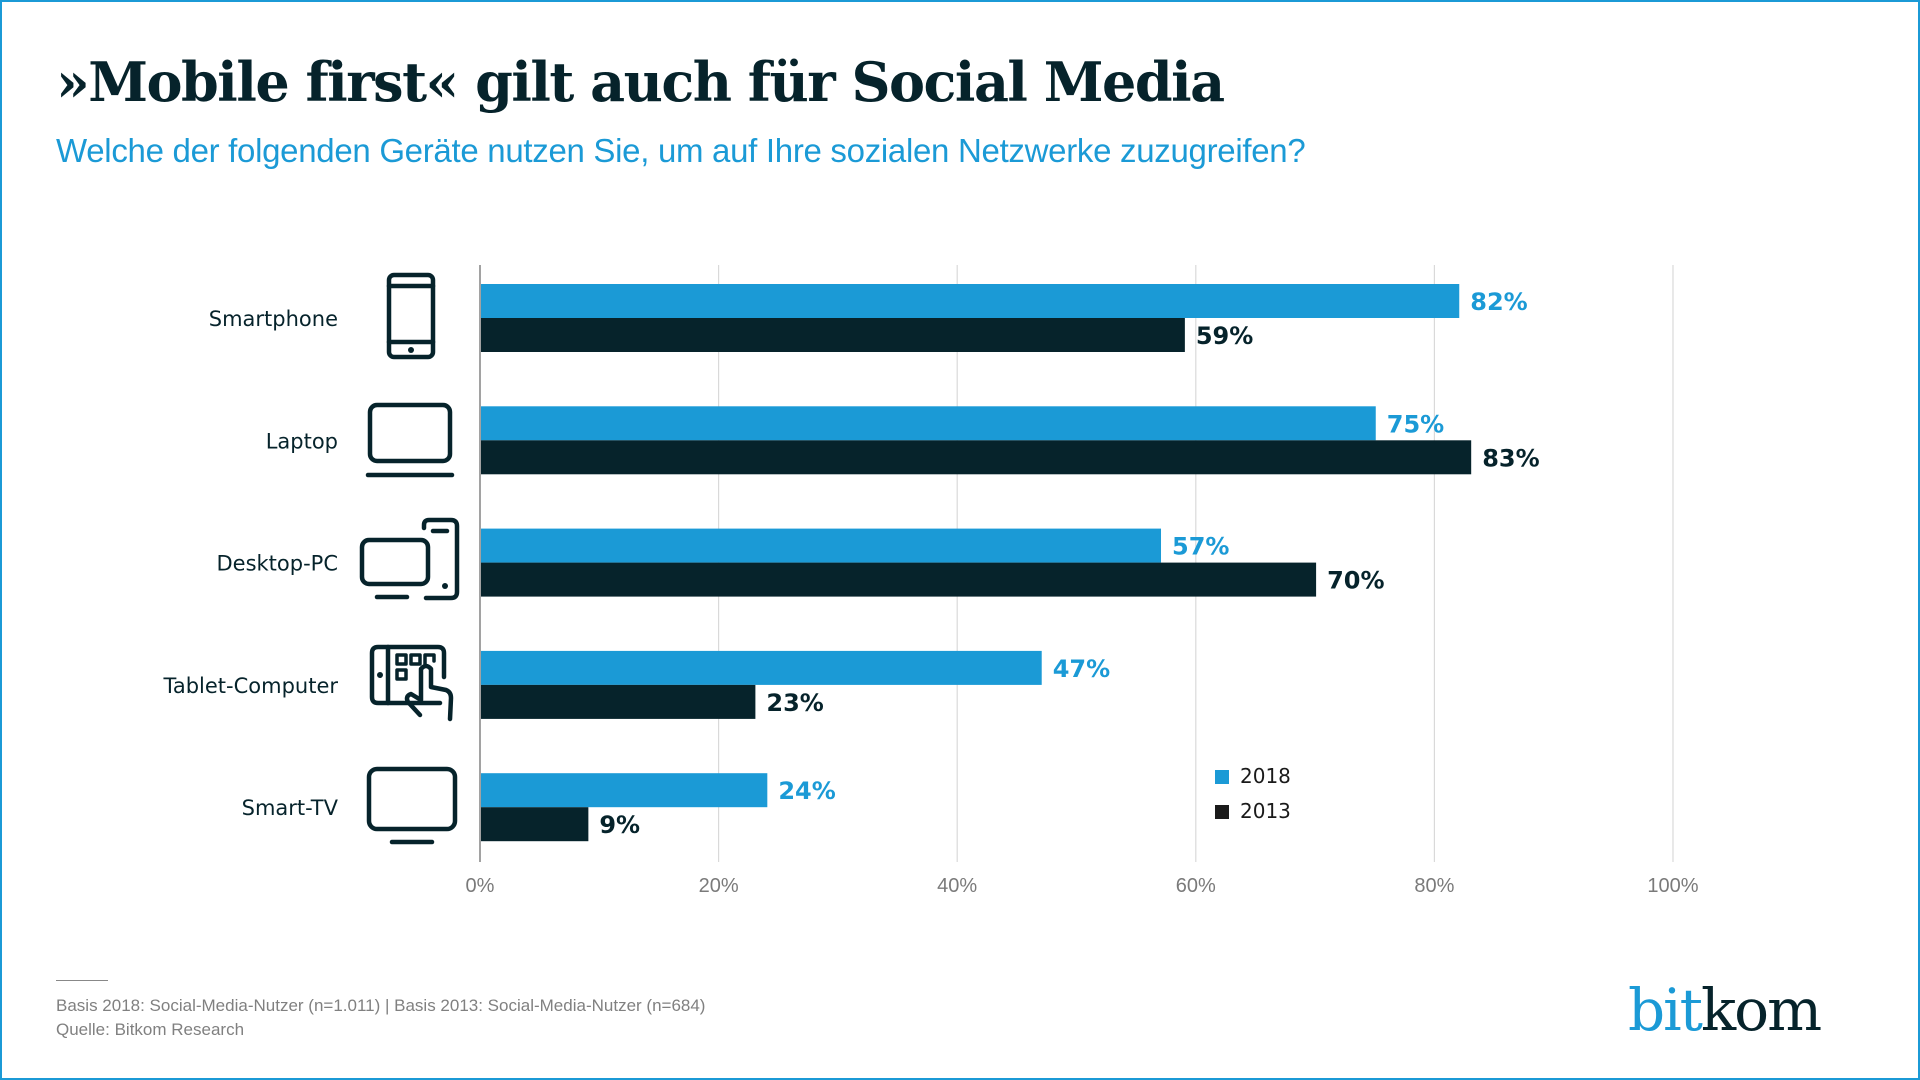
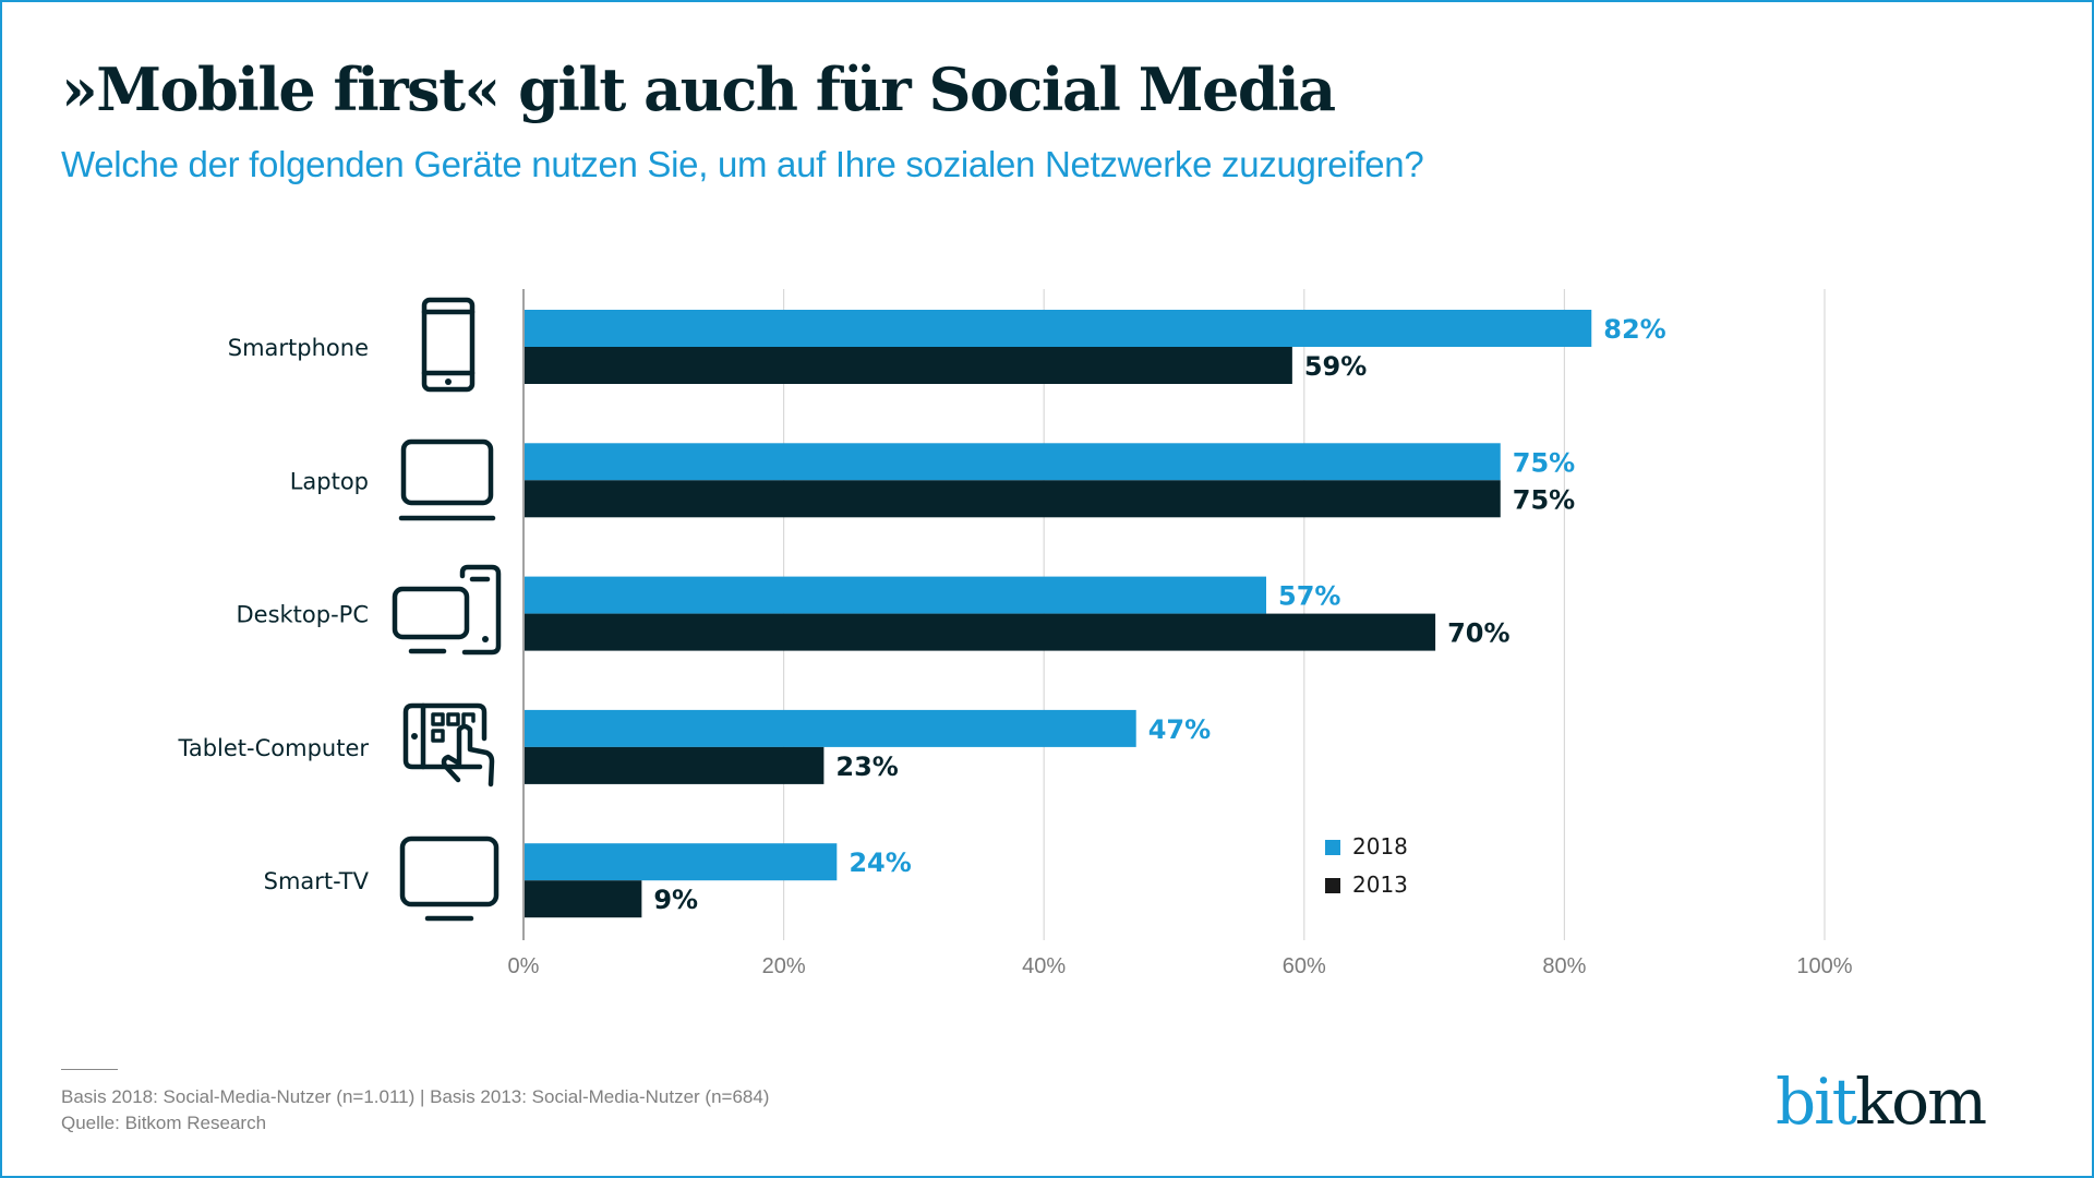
2013/Laptop: 83% -> 75%
